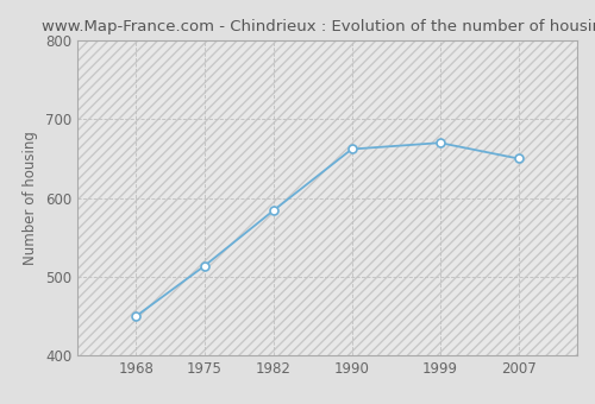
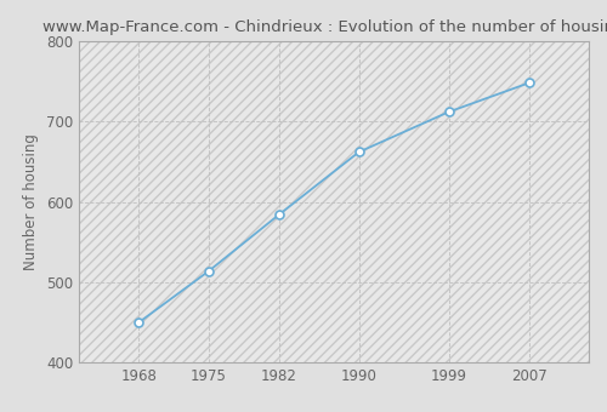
1999: 670 -> 712
2007: 650 -> 748
